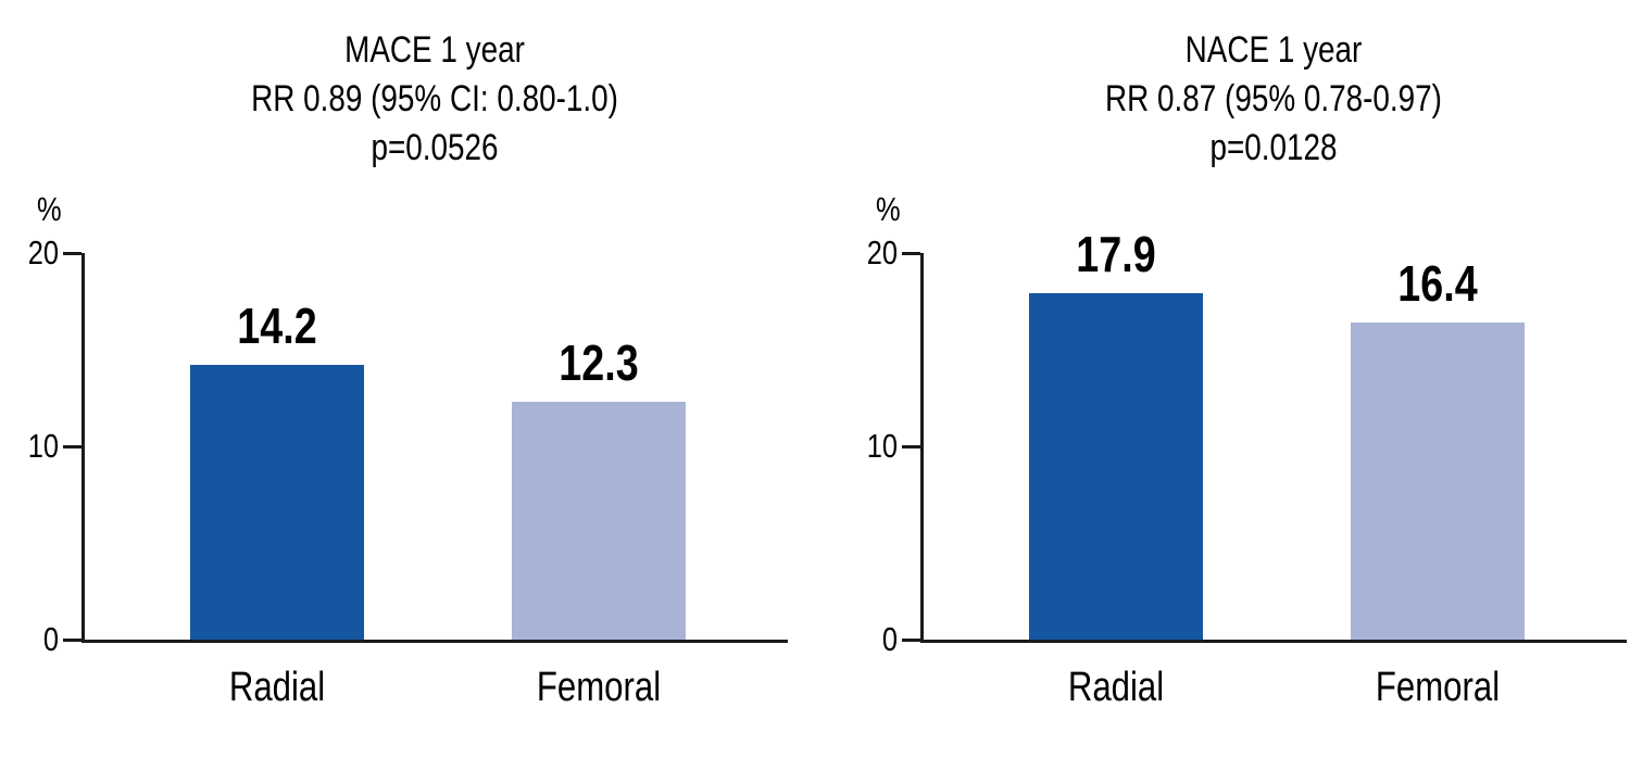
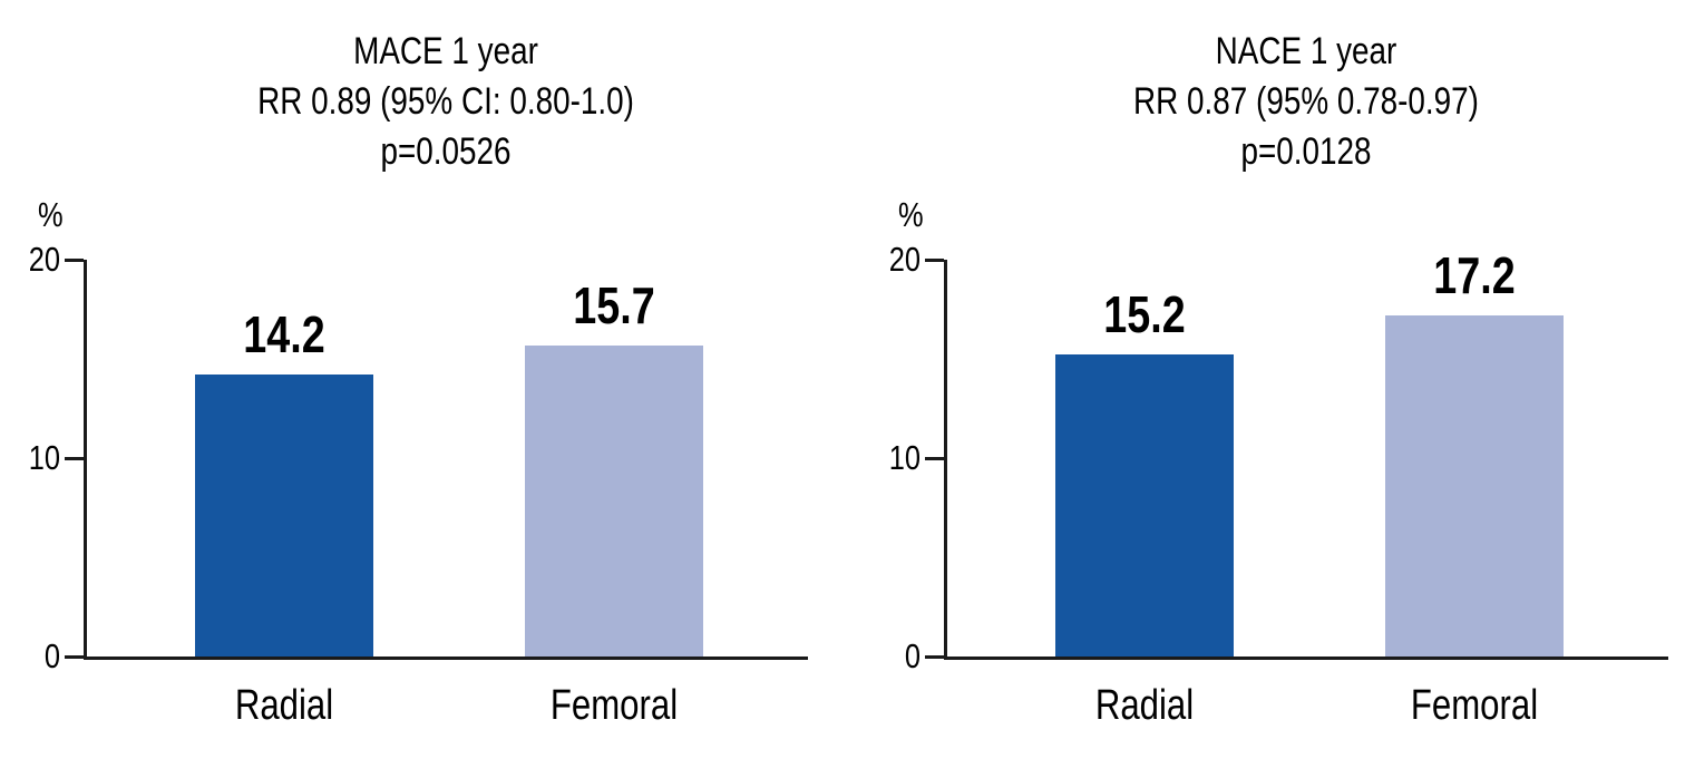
MACE 1 year/Femoral: 12.3 -> 15.7
NACE 1 year/Radial: 17.9 -> 15.2
NACE 1 year/Femoral: 16.4 -> 17.2
